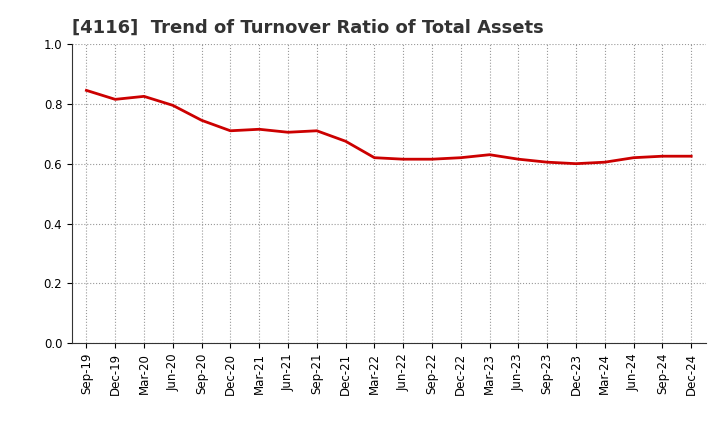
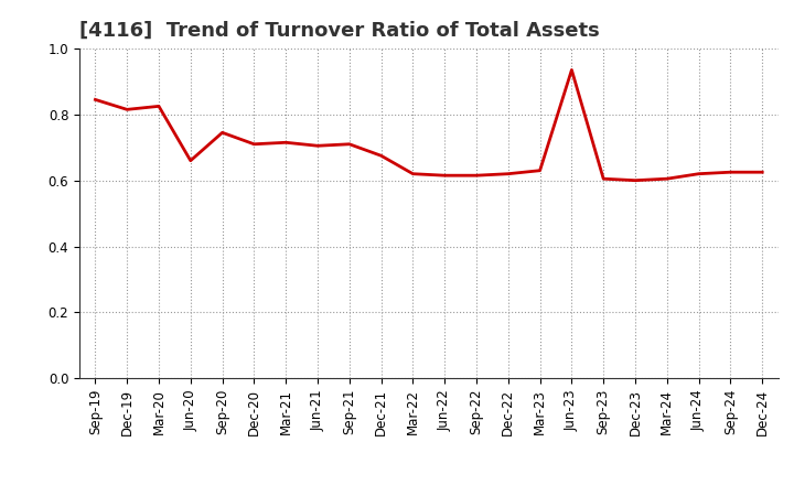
Jun-20: 0.795 -> 0.660
Jun-23: 0.615 -> 0.935
